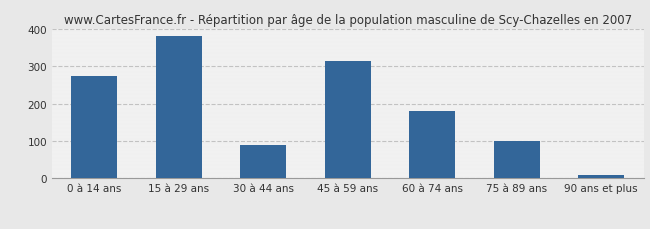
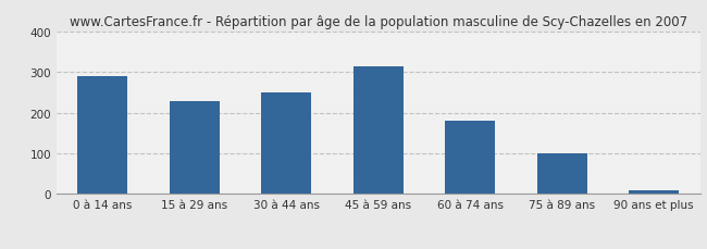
0 à 14 ans: 275 -> 290
15 à 29 ans: 380 -> 229
30 à 44 ans: 90 -> 250
